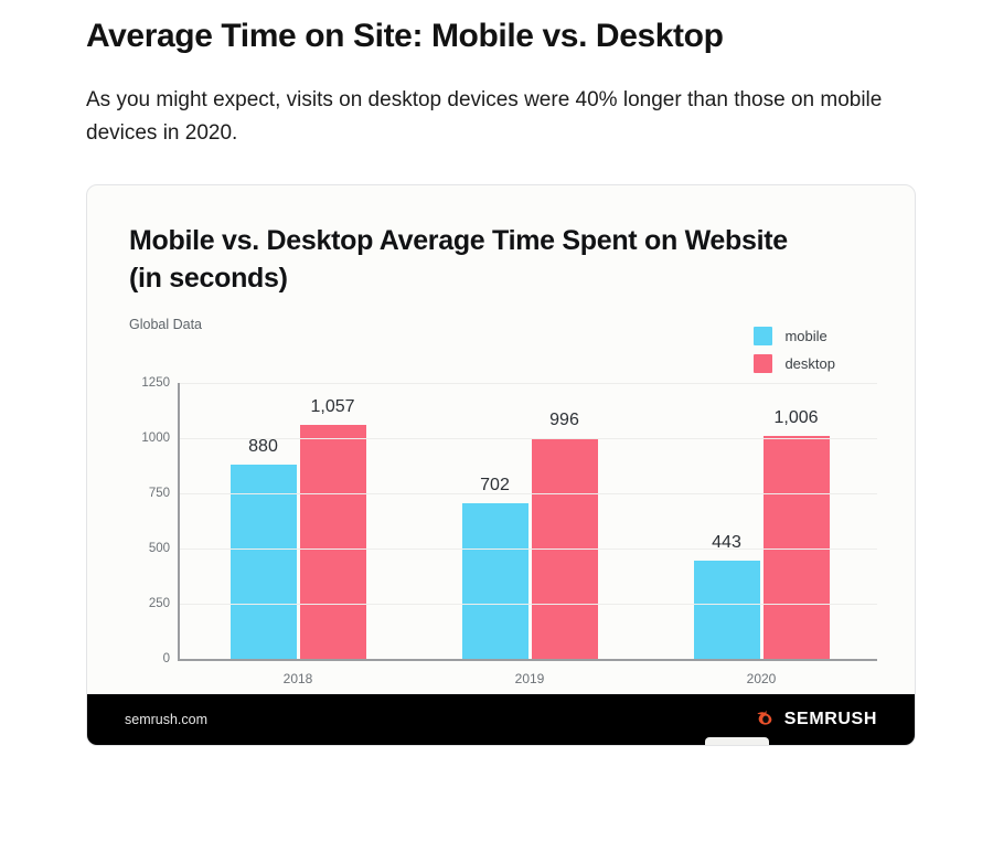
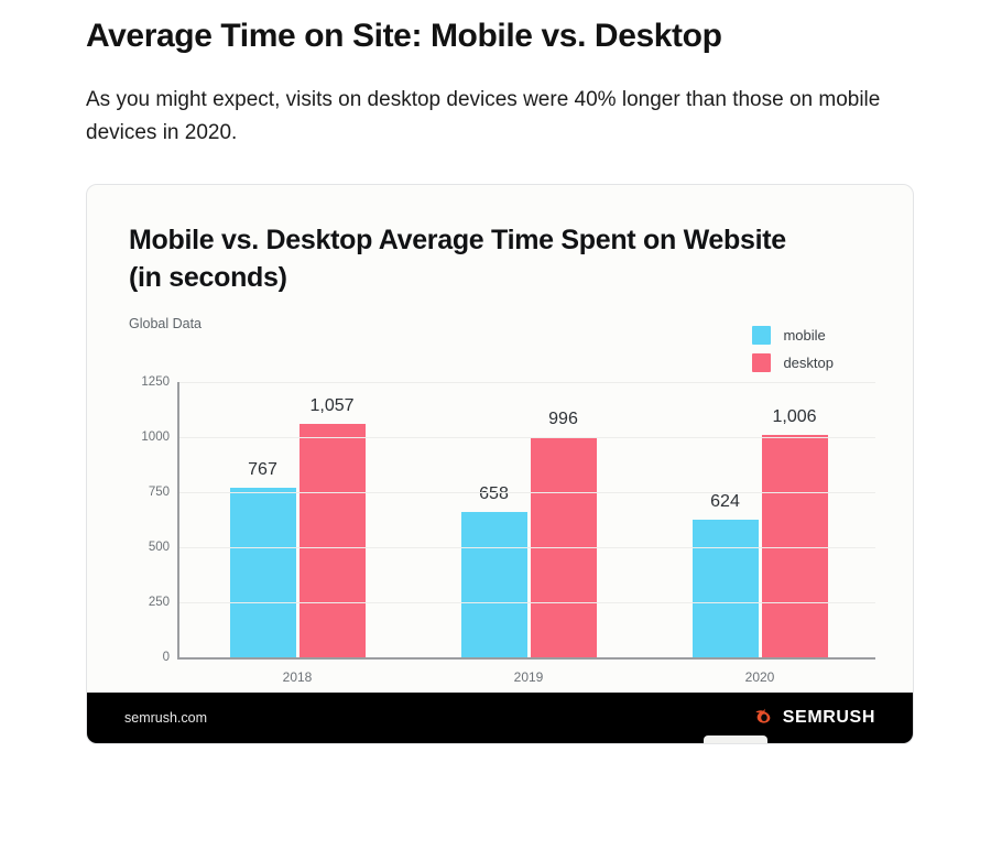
mobile/2018: 880 -> 767
mobile/2019: 702 -> 658
mobile/2020: 443 -> 624
